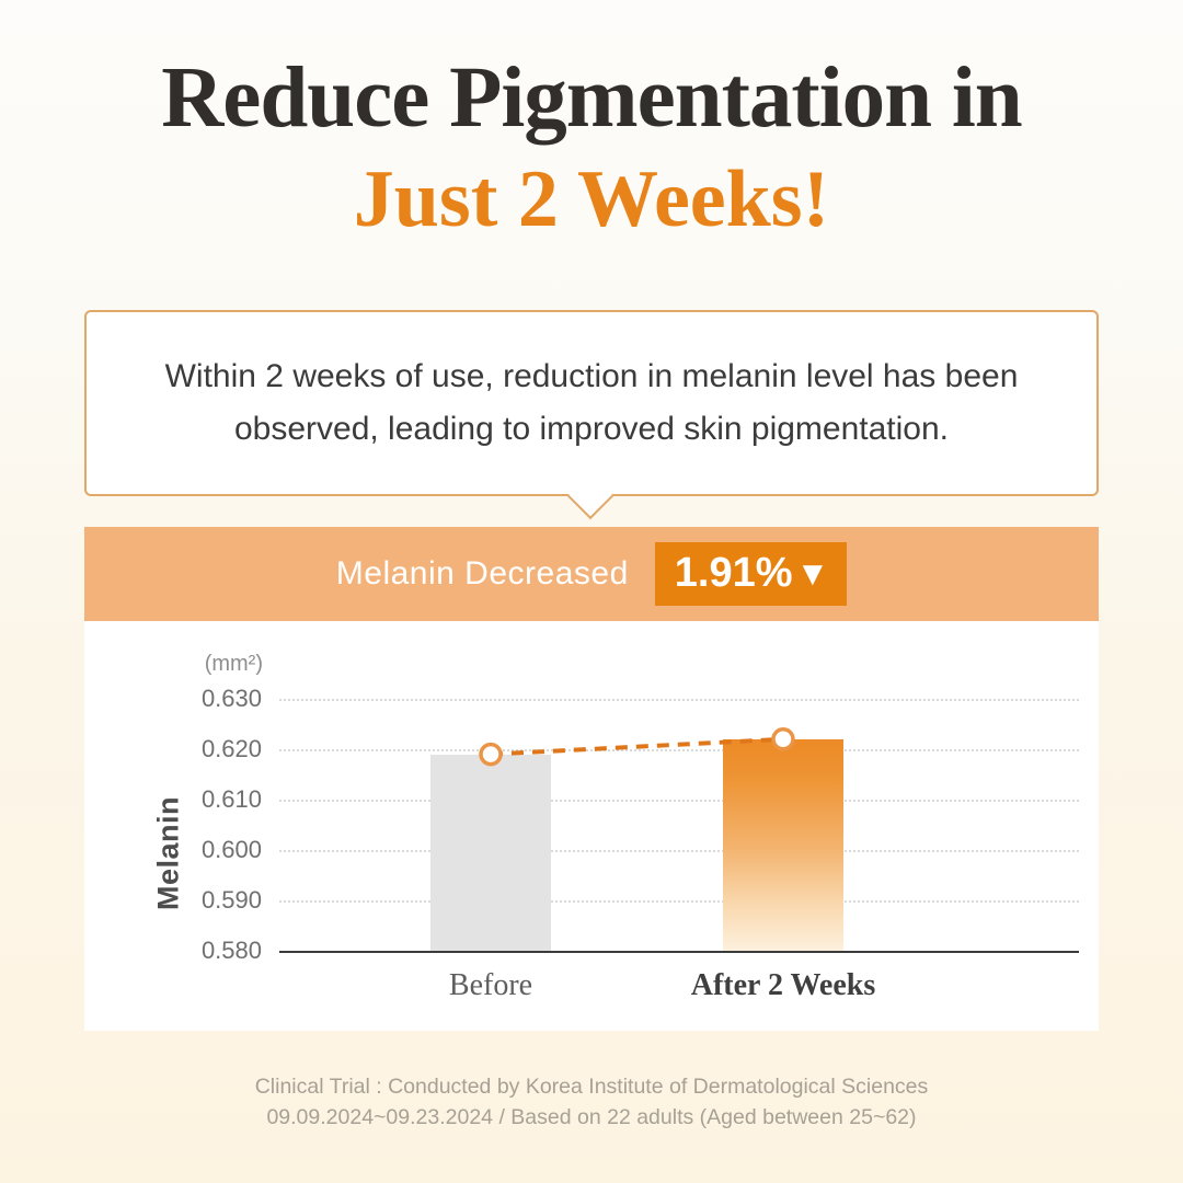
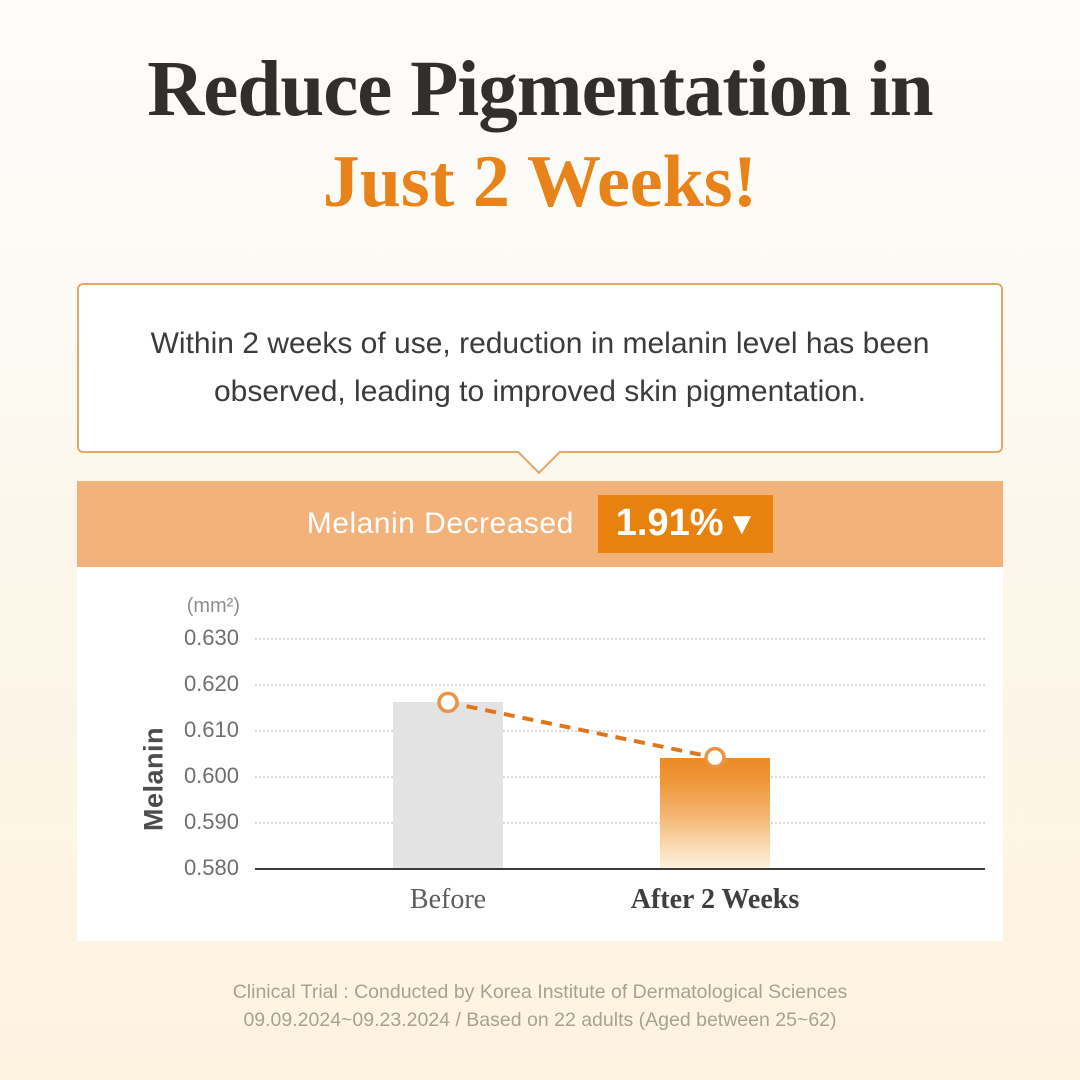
Before: 0.619 -> 0.616
After 2 Weeks: 0.622 -> 0.604
